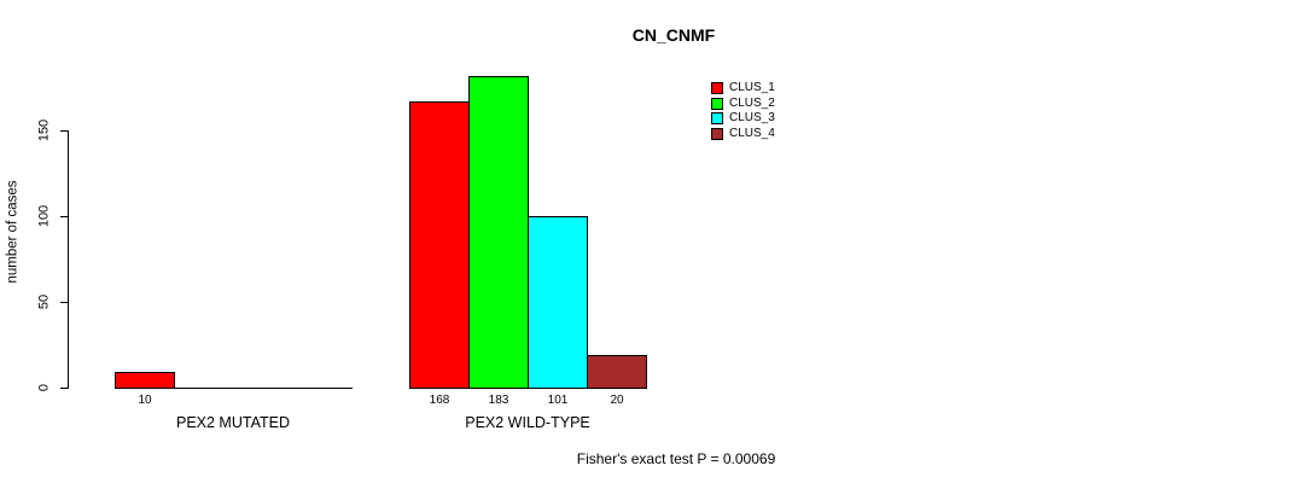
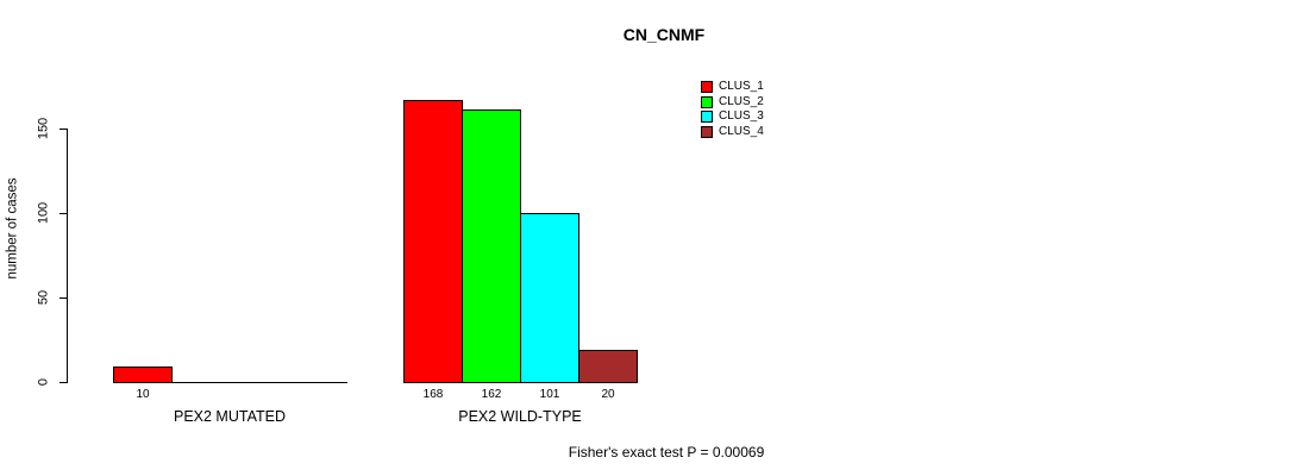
CLUS_2/PEX2 WILD-TYPE: 183 -> 162
